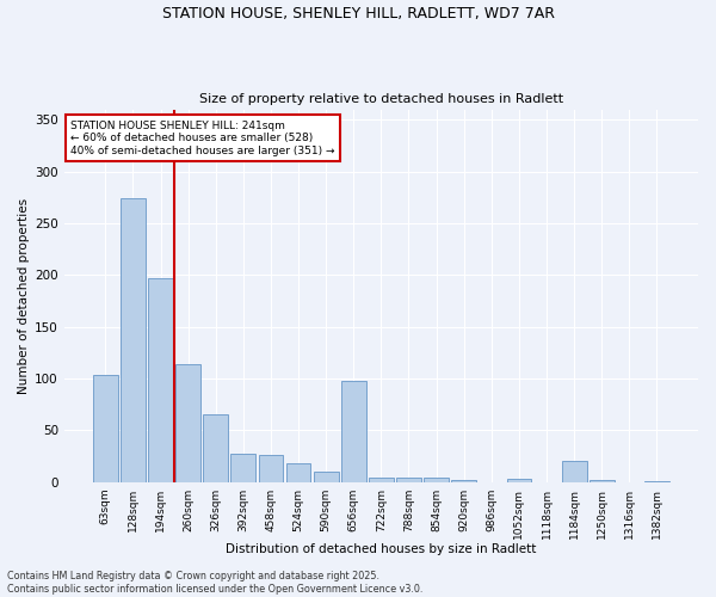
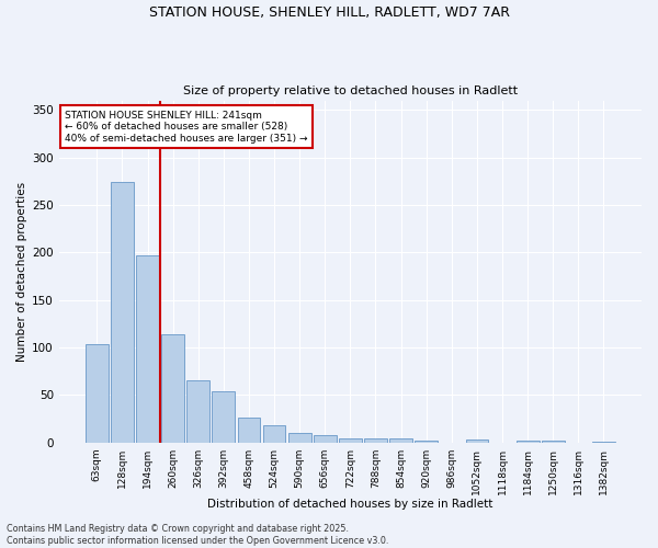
392sqm: 28 -> 54
656sqm: 98 -> 8
1184sqm: 20 -> 2
